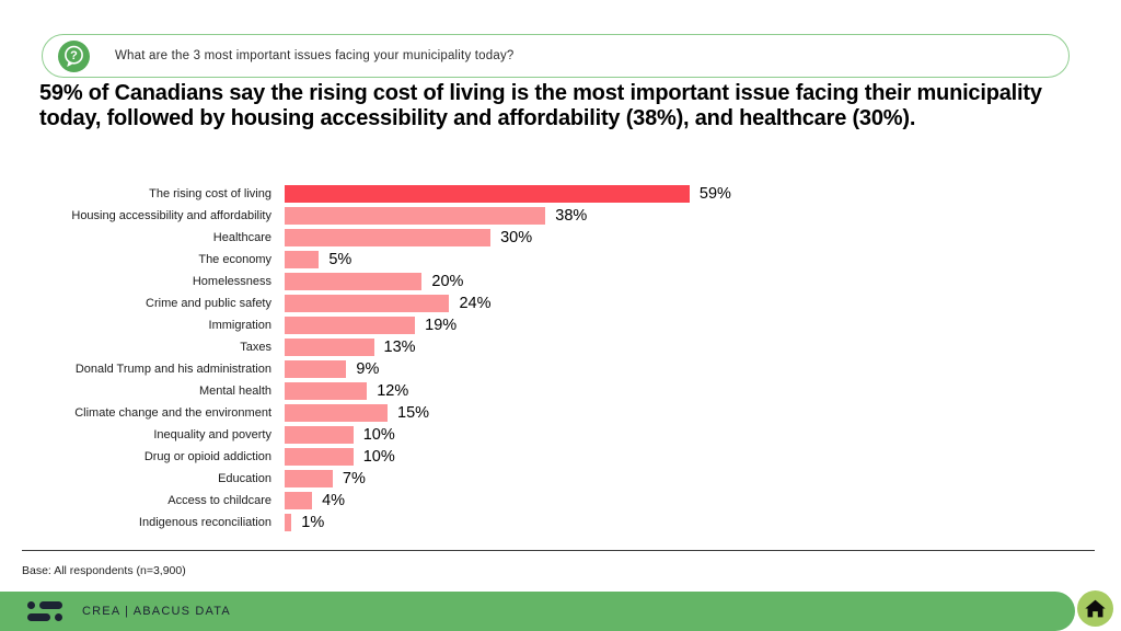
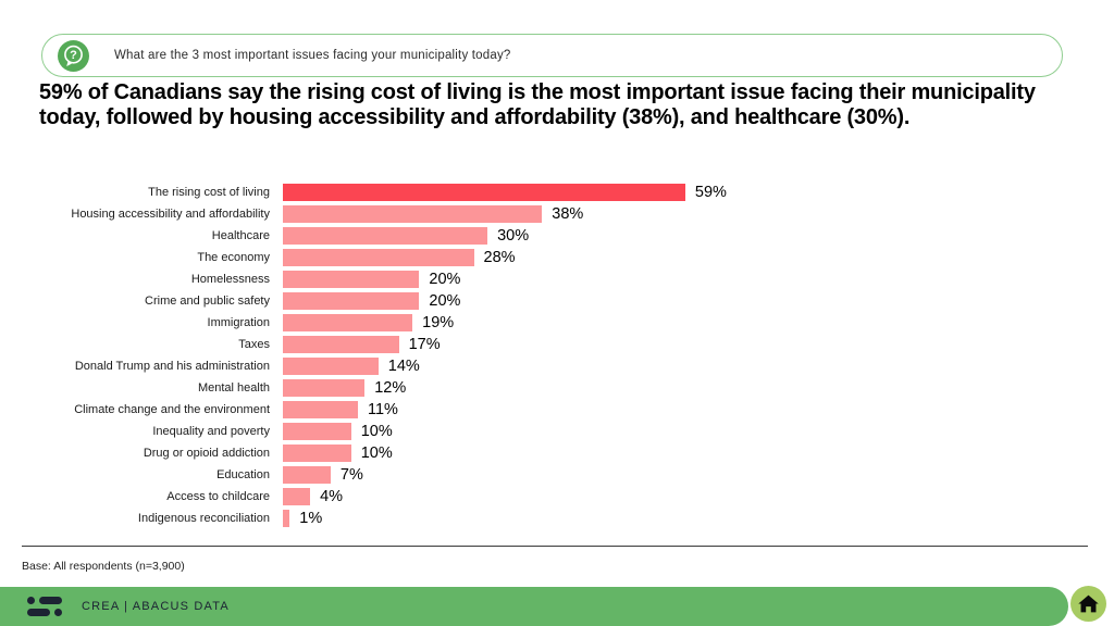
The economy: 5% -> 28%
Crime and public safety: 24% -> 20%
Taxes: 13% -> 17%
Donald Trump and his administration: 9% -> 14%
Climate change and the environment: 15% -> 11%
